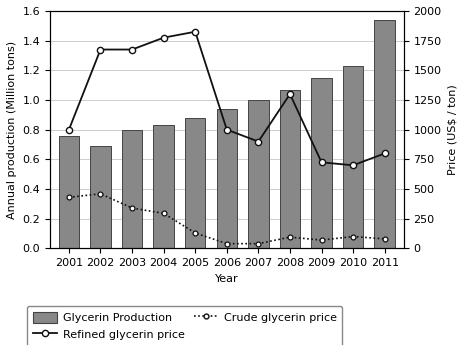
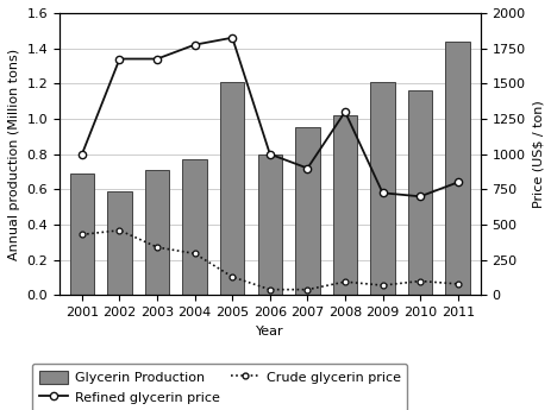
Glycerin Production/2001: 0.76 -> 0.69
Glycerin Production/2002: 0.69 -> 0.59
Glycerin Production/2003: 0.80 -> 0.71
Glycerin Production/2004: 0.83 -> 0.77
Glycerin Production/2005: 0.88 -> 1.21
Glycerin Production/2006: 0.94 -> 0.80
Glycerin Production/2007: 1.00 -> 0.95
Glycerin Production/2008: 1.07 -> 1.02
Glycerin Production/2009: 1.15 -> 1.21
Glycerin Production/2010: 1.23 -> 1.16
Glycerin Production/2011: 1.54 -> 1.44
